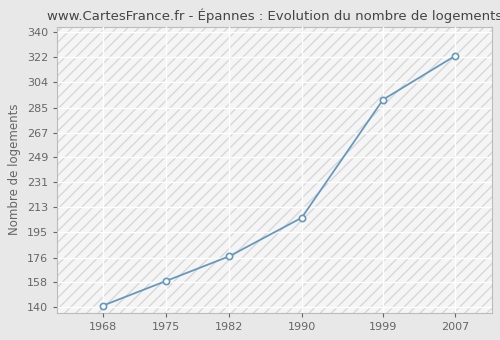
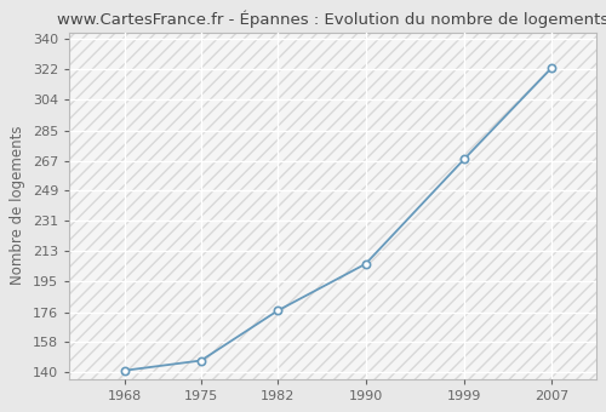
1975: 159 -> 147
1999: 291 -> 268
